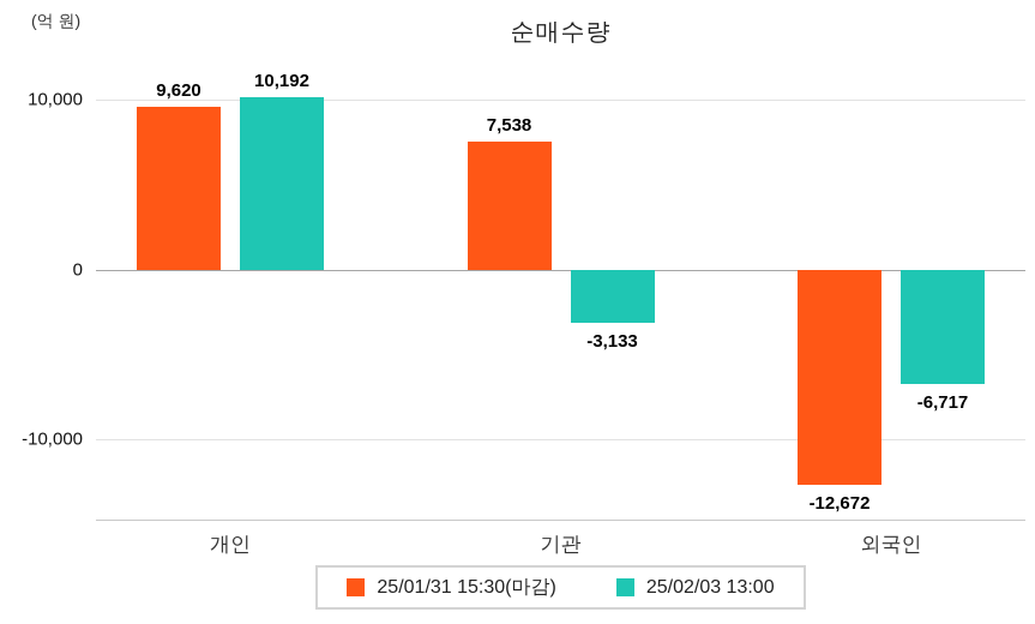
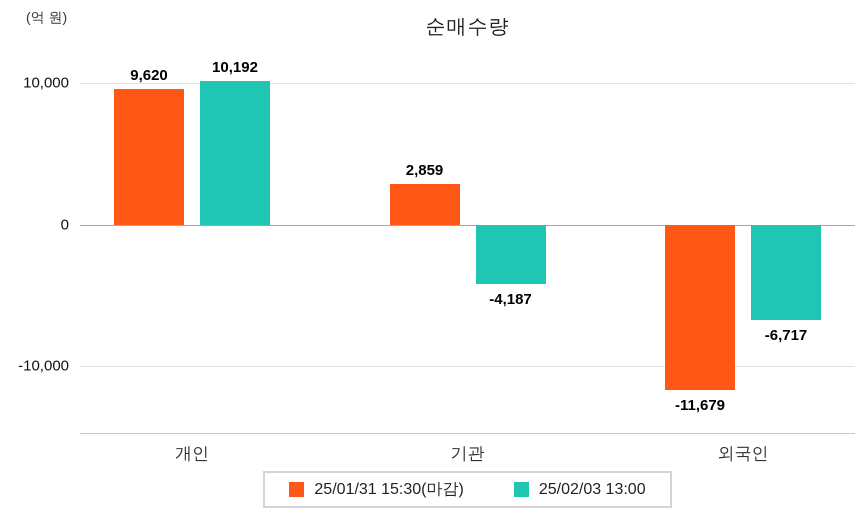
25/01/31 15:30(마감)/기관: 7,538 -> 2,859
25/02/03 13:00/기관: -3,133 -> -4,187
25/01/31 15:30(마감)/외국인: -12,672 -> -11,679
